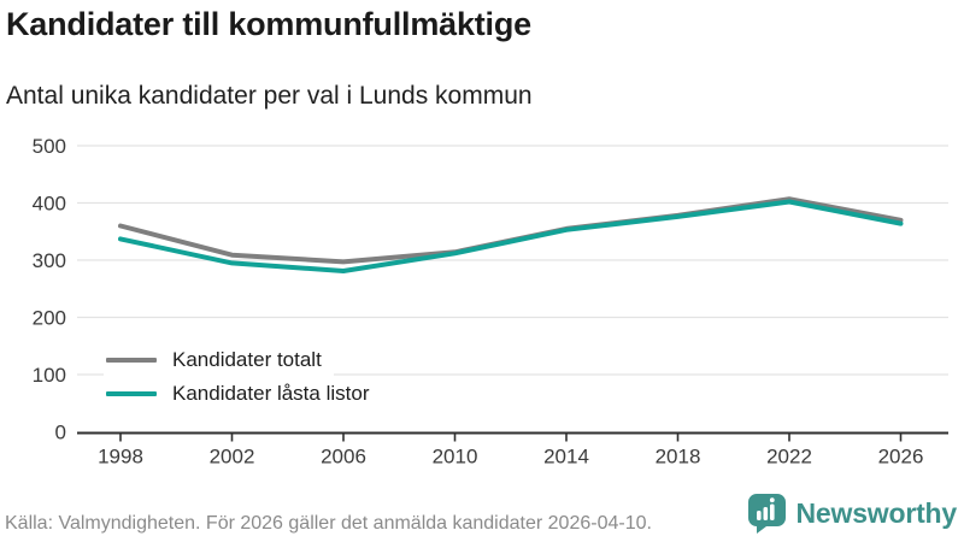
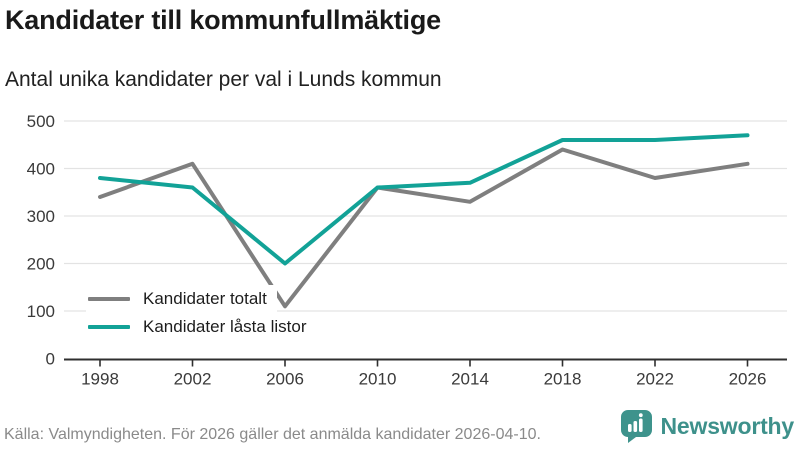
Kandidater totalt/1998: 360 -> 340
Kandidater låsta listor/1998: 340 -> 380
Kandidater totalt/2002: 310 -> 410
Kandidater låsta listor/2002: 300 -> 360
Kandidater totalt/2006: 300 -> 110
Kandidater låsta listor/2006: 280 -> 200
Kandidater totalt/2010: 310 -> 360
Kandidater låsta listor/2010: 310 -> 360
Kandidater totalt/2014: 360 -> 330
Kandidater låsta listor/2014: 350 -> 370
Kandidater totalt/2018: 380 -> 440
Kandidater låsta listor/2018: 380 -> 460
Kandidater totalt/2022: 410 -> 380
Kandidater låsta listor/2022: 400 -> 460
Kandidater totalt/2026: 370 -> 410
Kandidater låsta listor/2026: 360 -> 470
